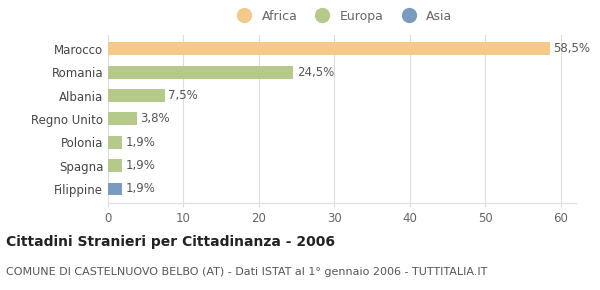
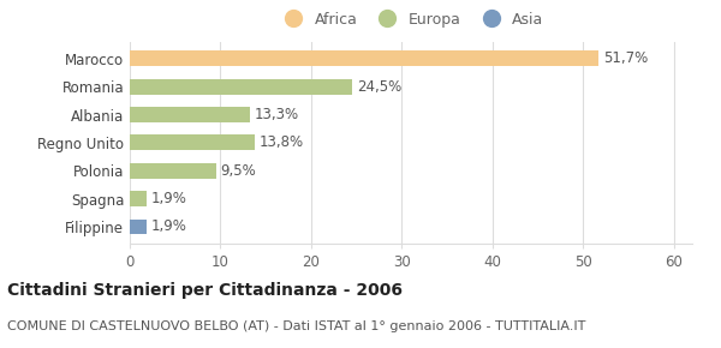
Marocco: 58,5% -> 51,7%
Albania: 7,5% -> 13,3%
Regno Unito: 3,8% -> 13,8%
Polonia: 1,9% -> 9,5%
